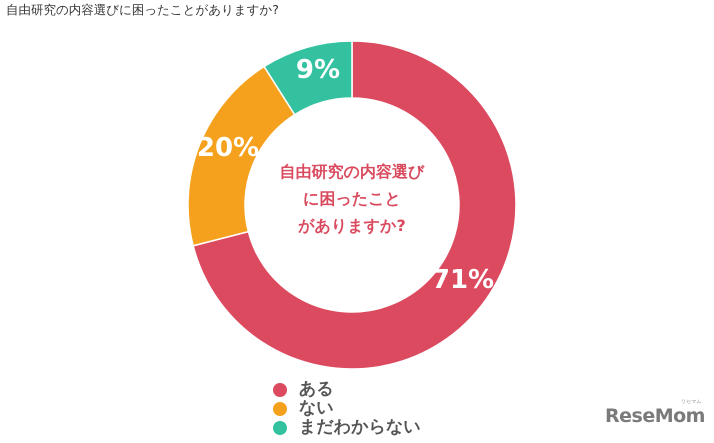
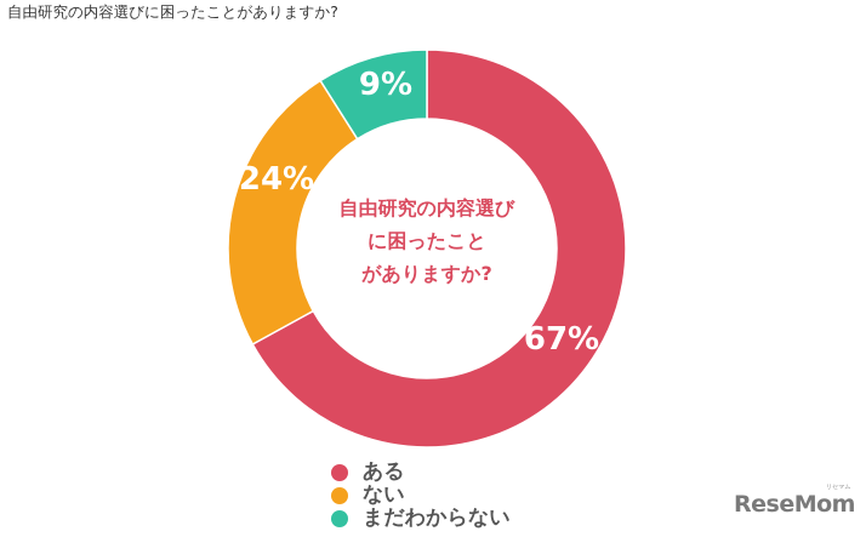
ある: 71% -> 67%
ない: 20% -> 24%
